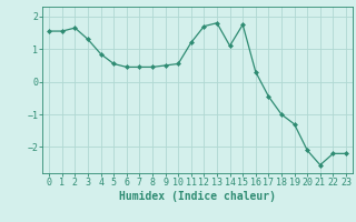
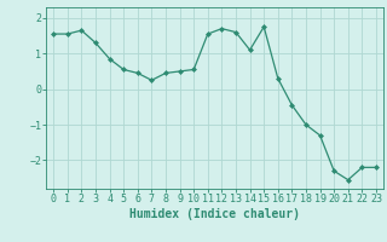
7: 0.45 -> 0.25
11: 1.20 -> 1.55
13: 1.80 -> 1.60
20: -2.10 -> -2.30
